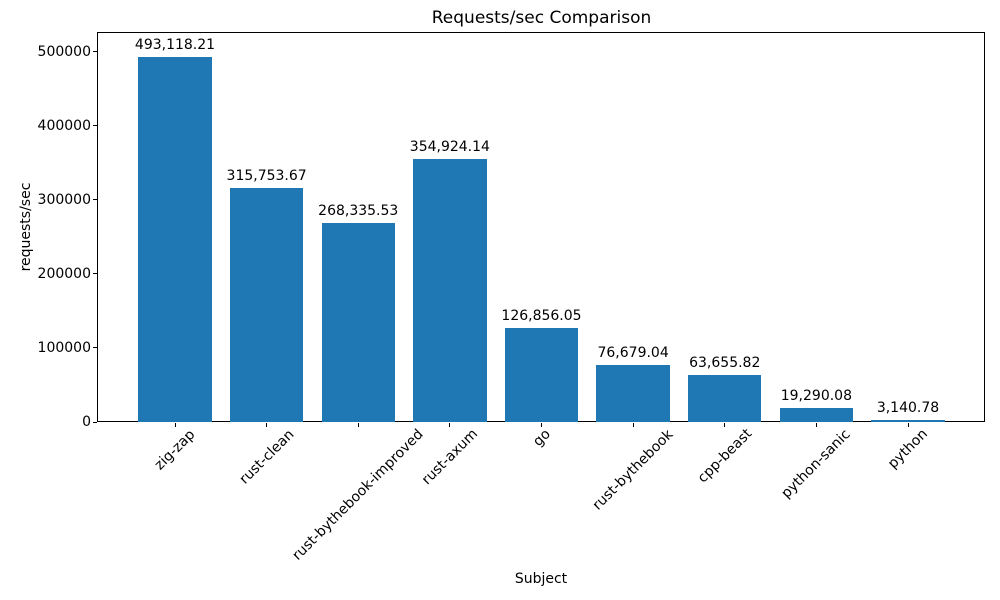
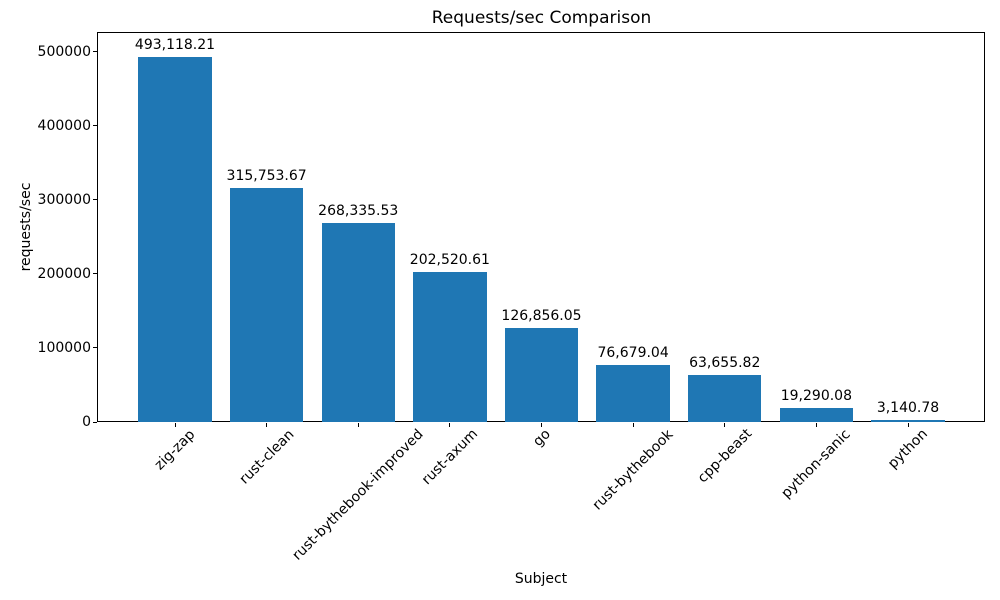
rust-axum: 354,924.14 -> 202,520.61
